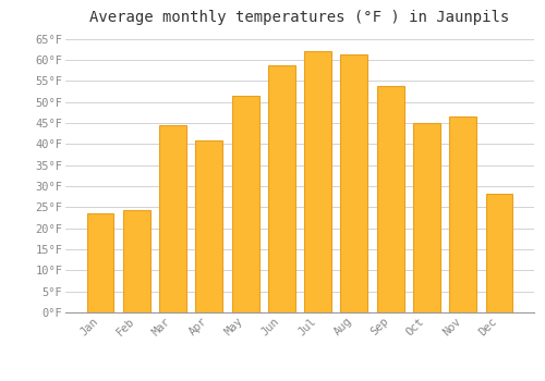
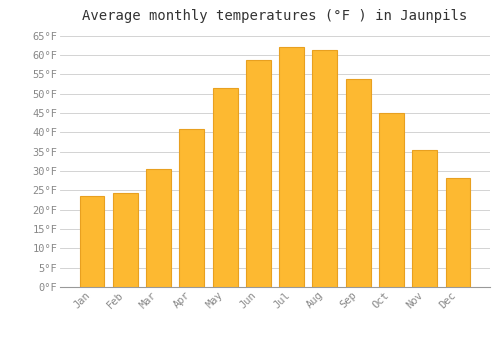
Mar: 44.5°F -> 30.5°F
Nov: 46.5°F -> 35.5°F
